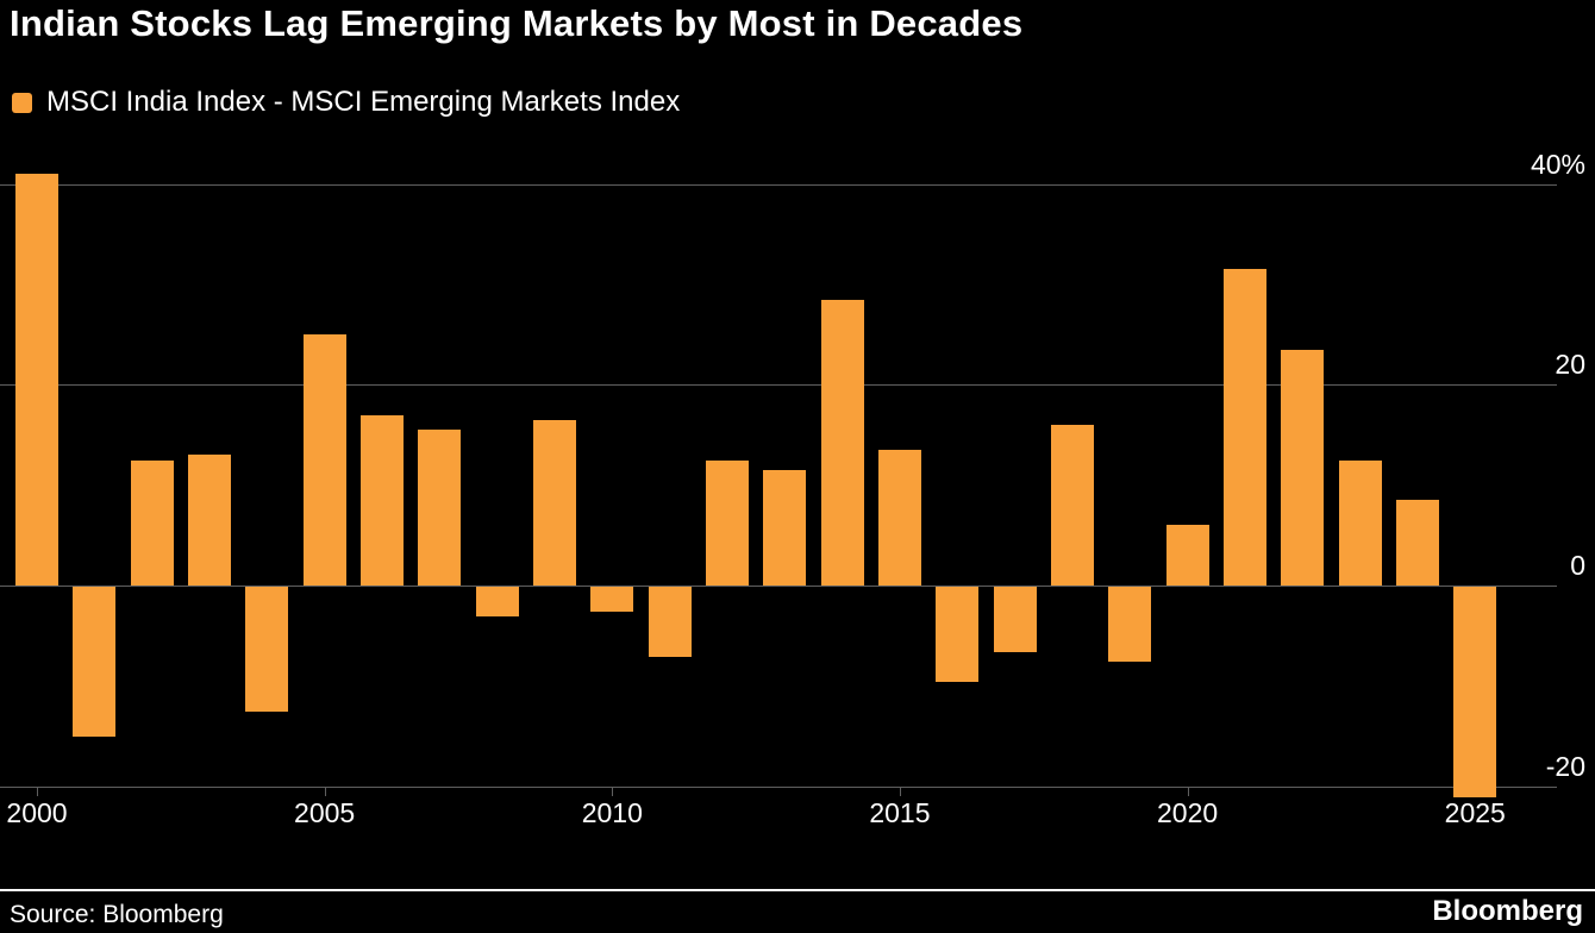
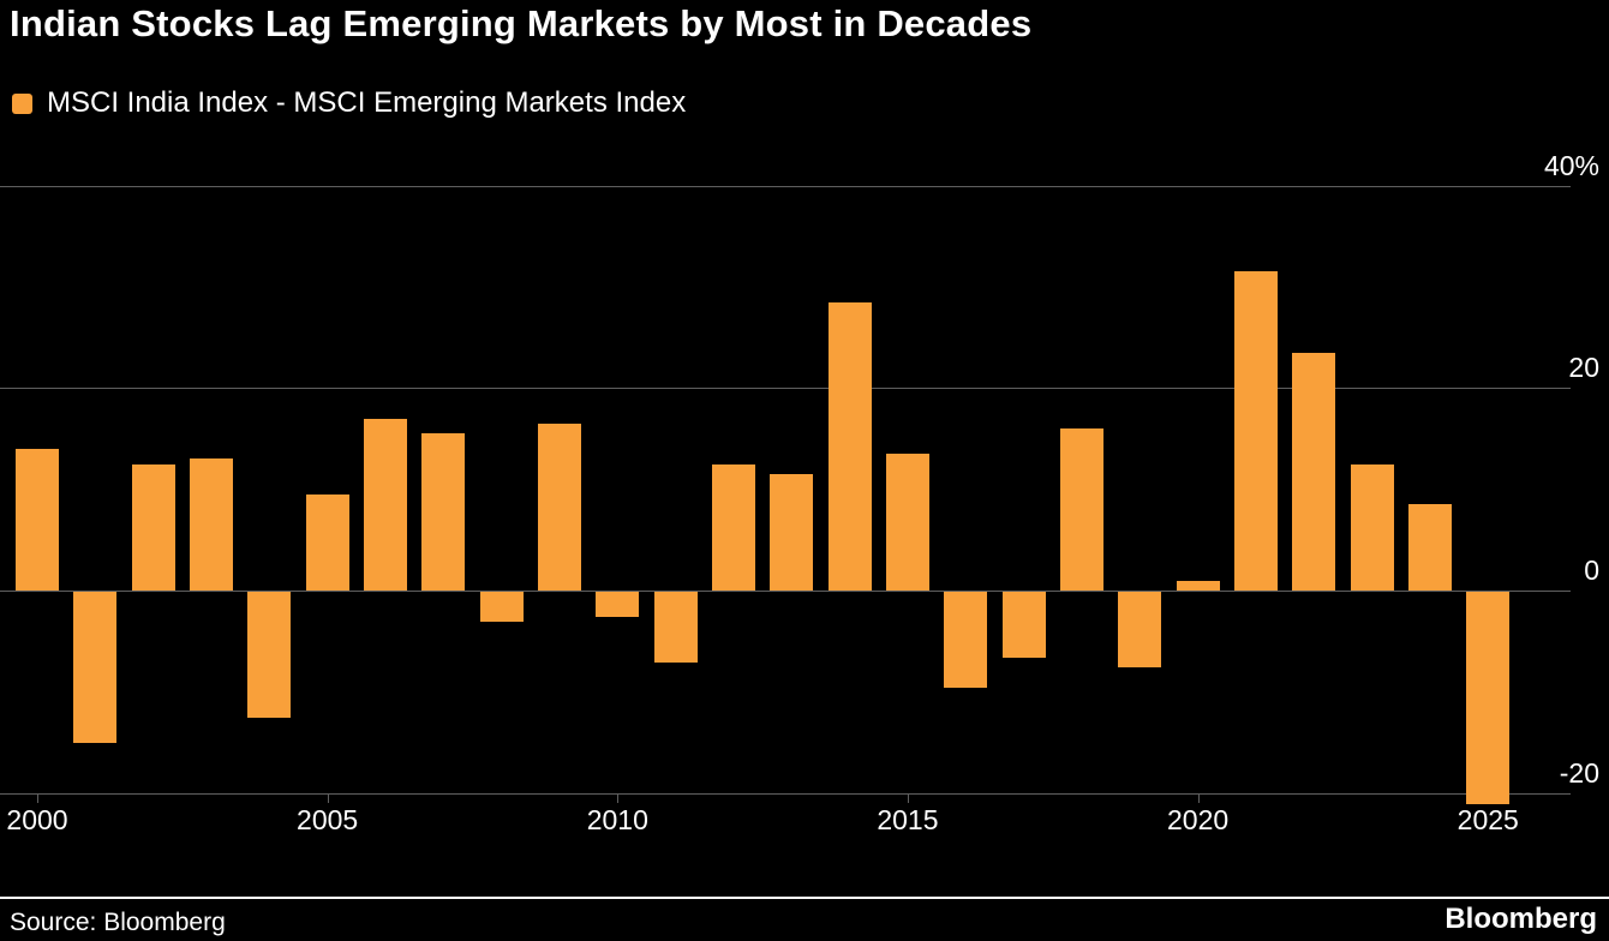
2000: 41% -> 14%
2005: 25% -> 10%
2020: 6% -> 1%
